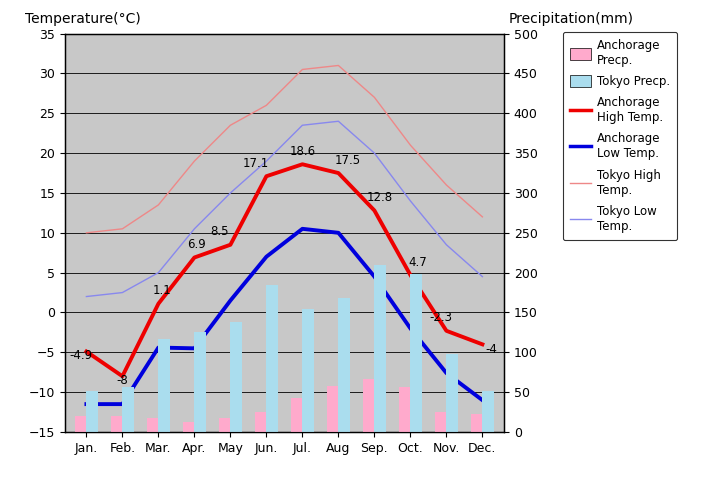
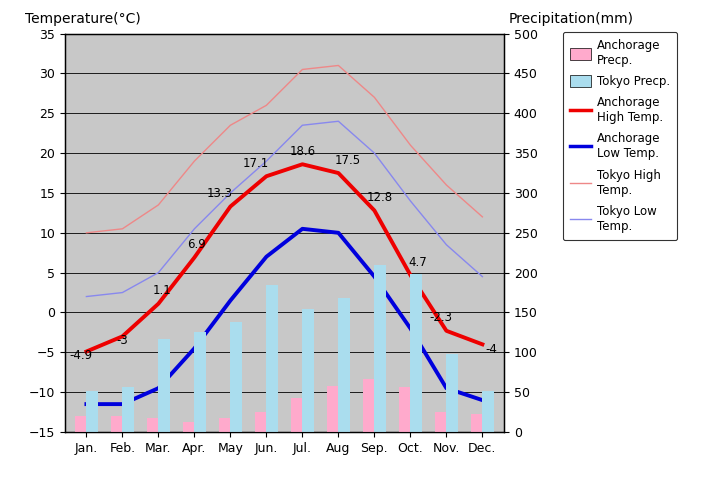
Anchorage High Temp./Feb.: -8 -> -3
Anchorage Low Temp./Mar.: -4.4 -> -9.5
Anchorage High Temp./May: 8.5 -> 13.3
Anchorage Low Temp./Nov.: -7.6 -> -9.5
